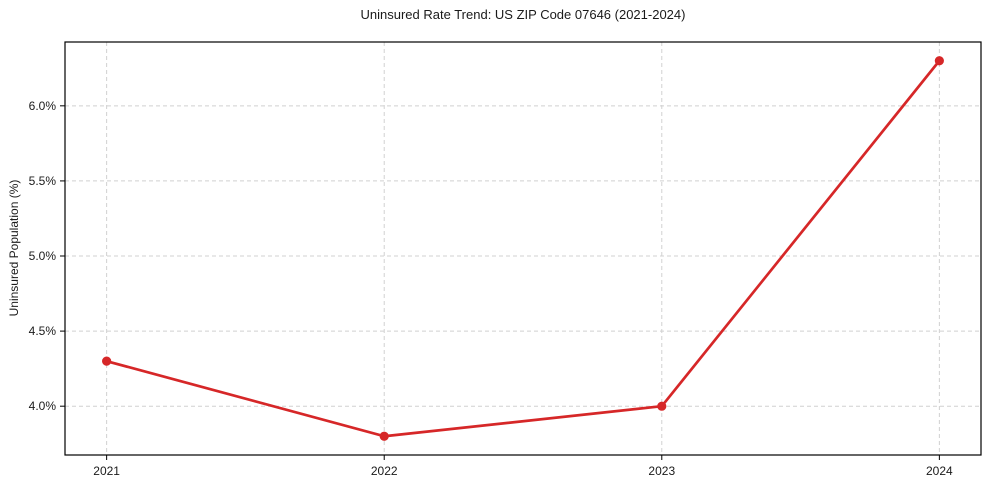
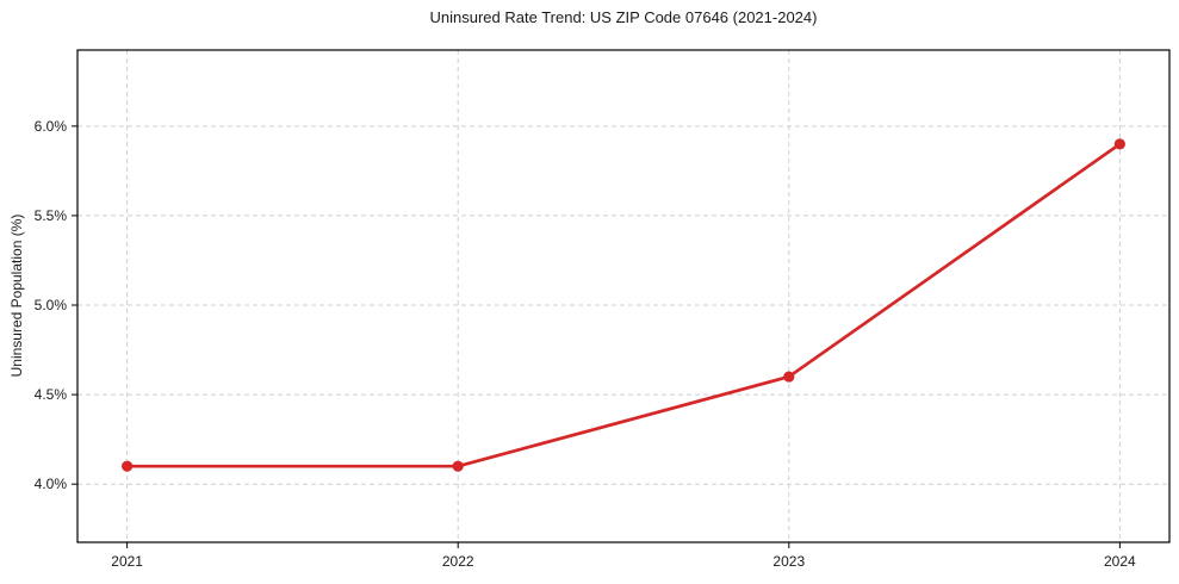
2021: 4.3% -> 4.1%
2022: 3.8% -> 4.1%
2023: 4.0% -> 4.6%
2024: 6.3% -> 5.9%
